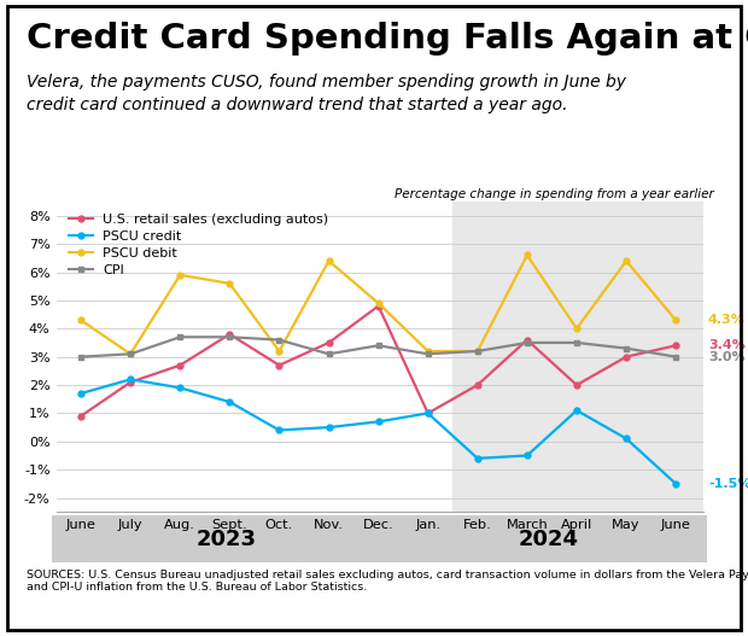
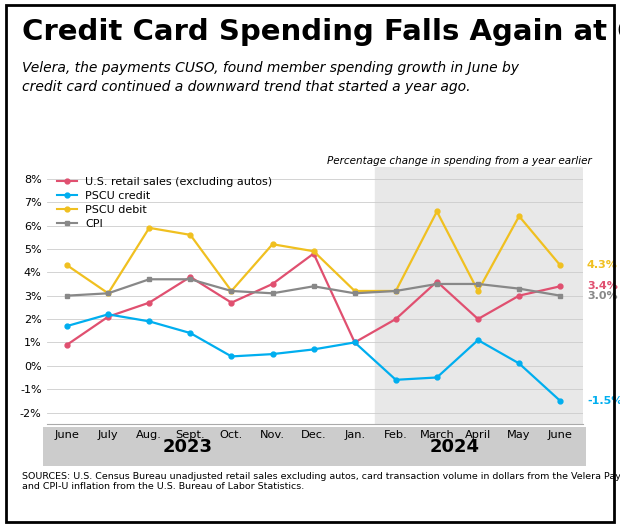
CPI/Oct.: 3.6% -> 3.2%
PSCU debit/Nov.: 6.4% -> 5.2%
PSCU debit/April: 4.0% -> 3.2%
